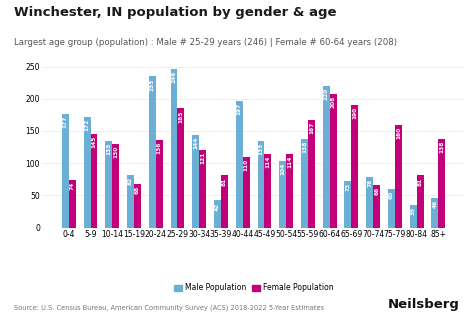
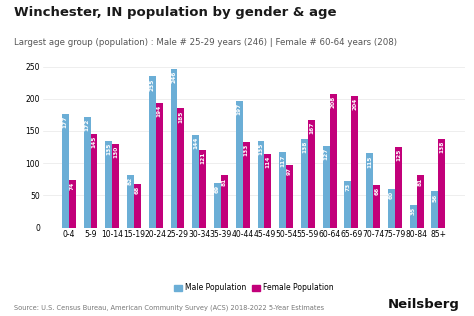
Female Population/20-24: 136 -> 194
Male Population/35-39: 42 -> 69
Female Population/40-44: 110 -> 133
Male Population/50-54: 104 -> 117
Female Population/50-54: 114 -> 97
Male Population/60-64: 220 -> 127
Female Population/65-69: 190 -> 204
Male Population/70-74: 78 -> 115
Female Population/75-79: 160 -> 125
Male Population/85+: 46 -> 56
